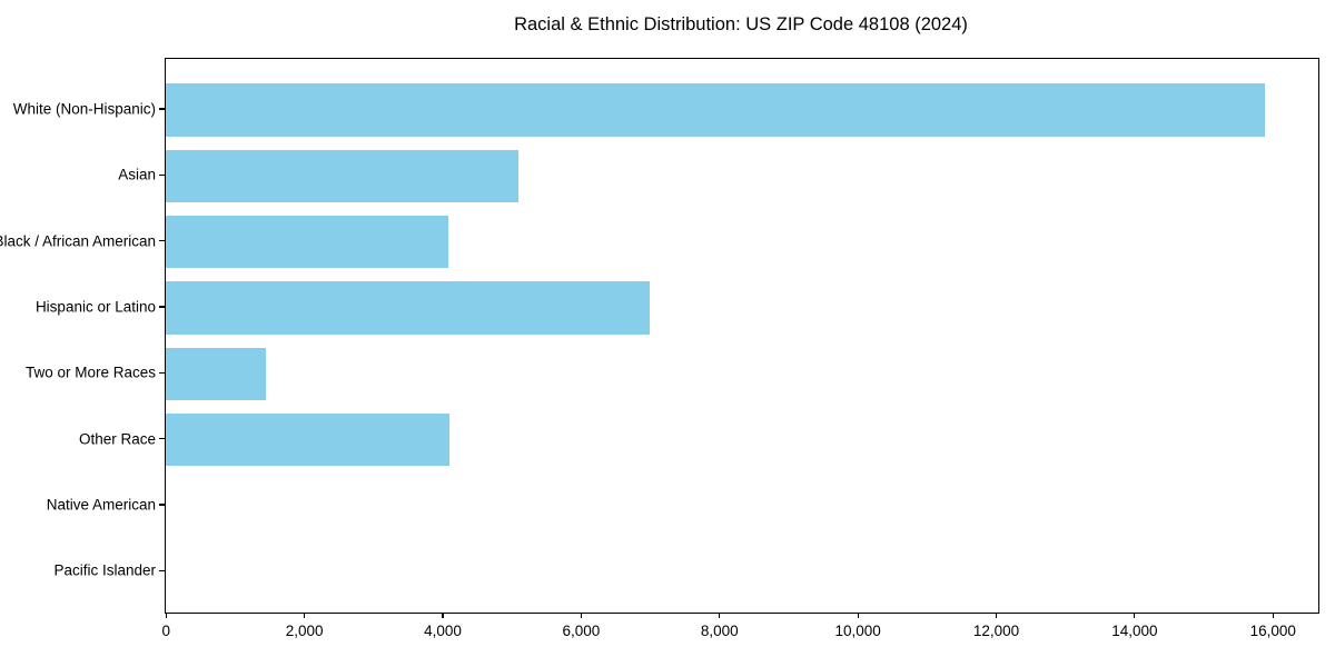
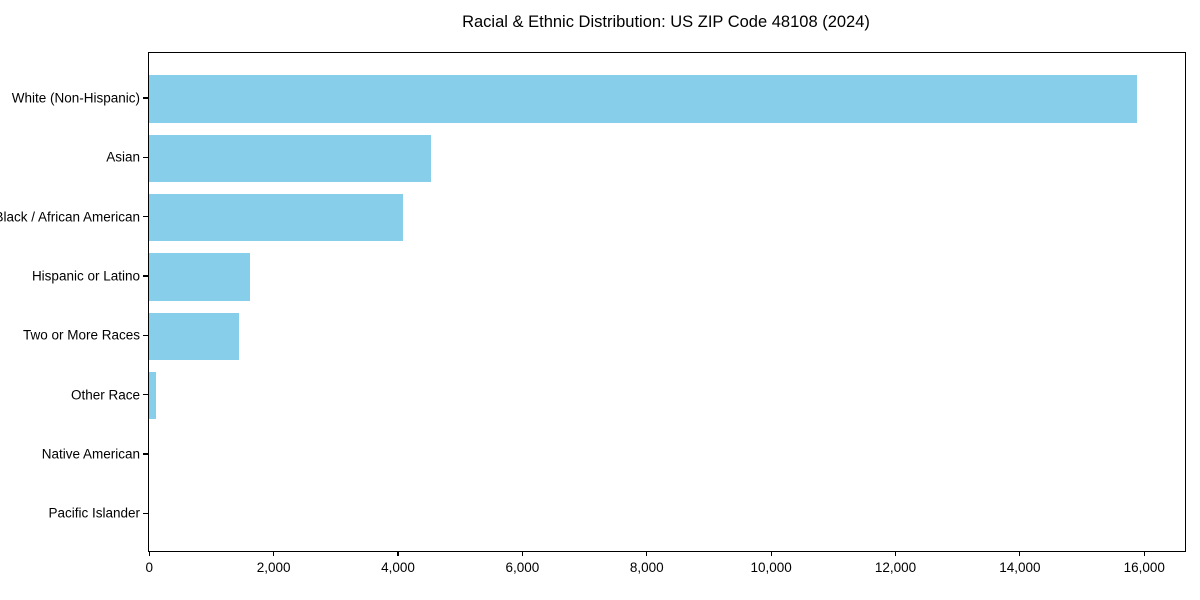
Asian: 5100 -> 4500
Hispanic or Latino: 7000 -> 1600
Other Race: 4100 -> 100
